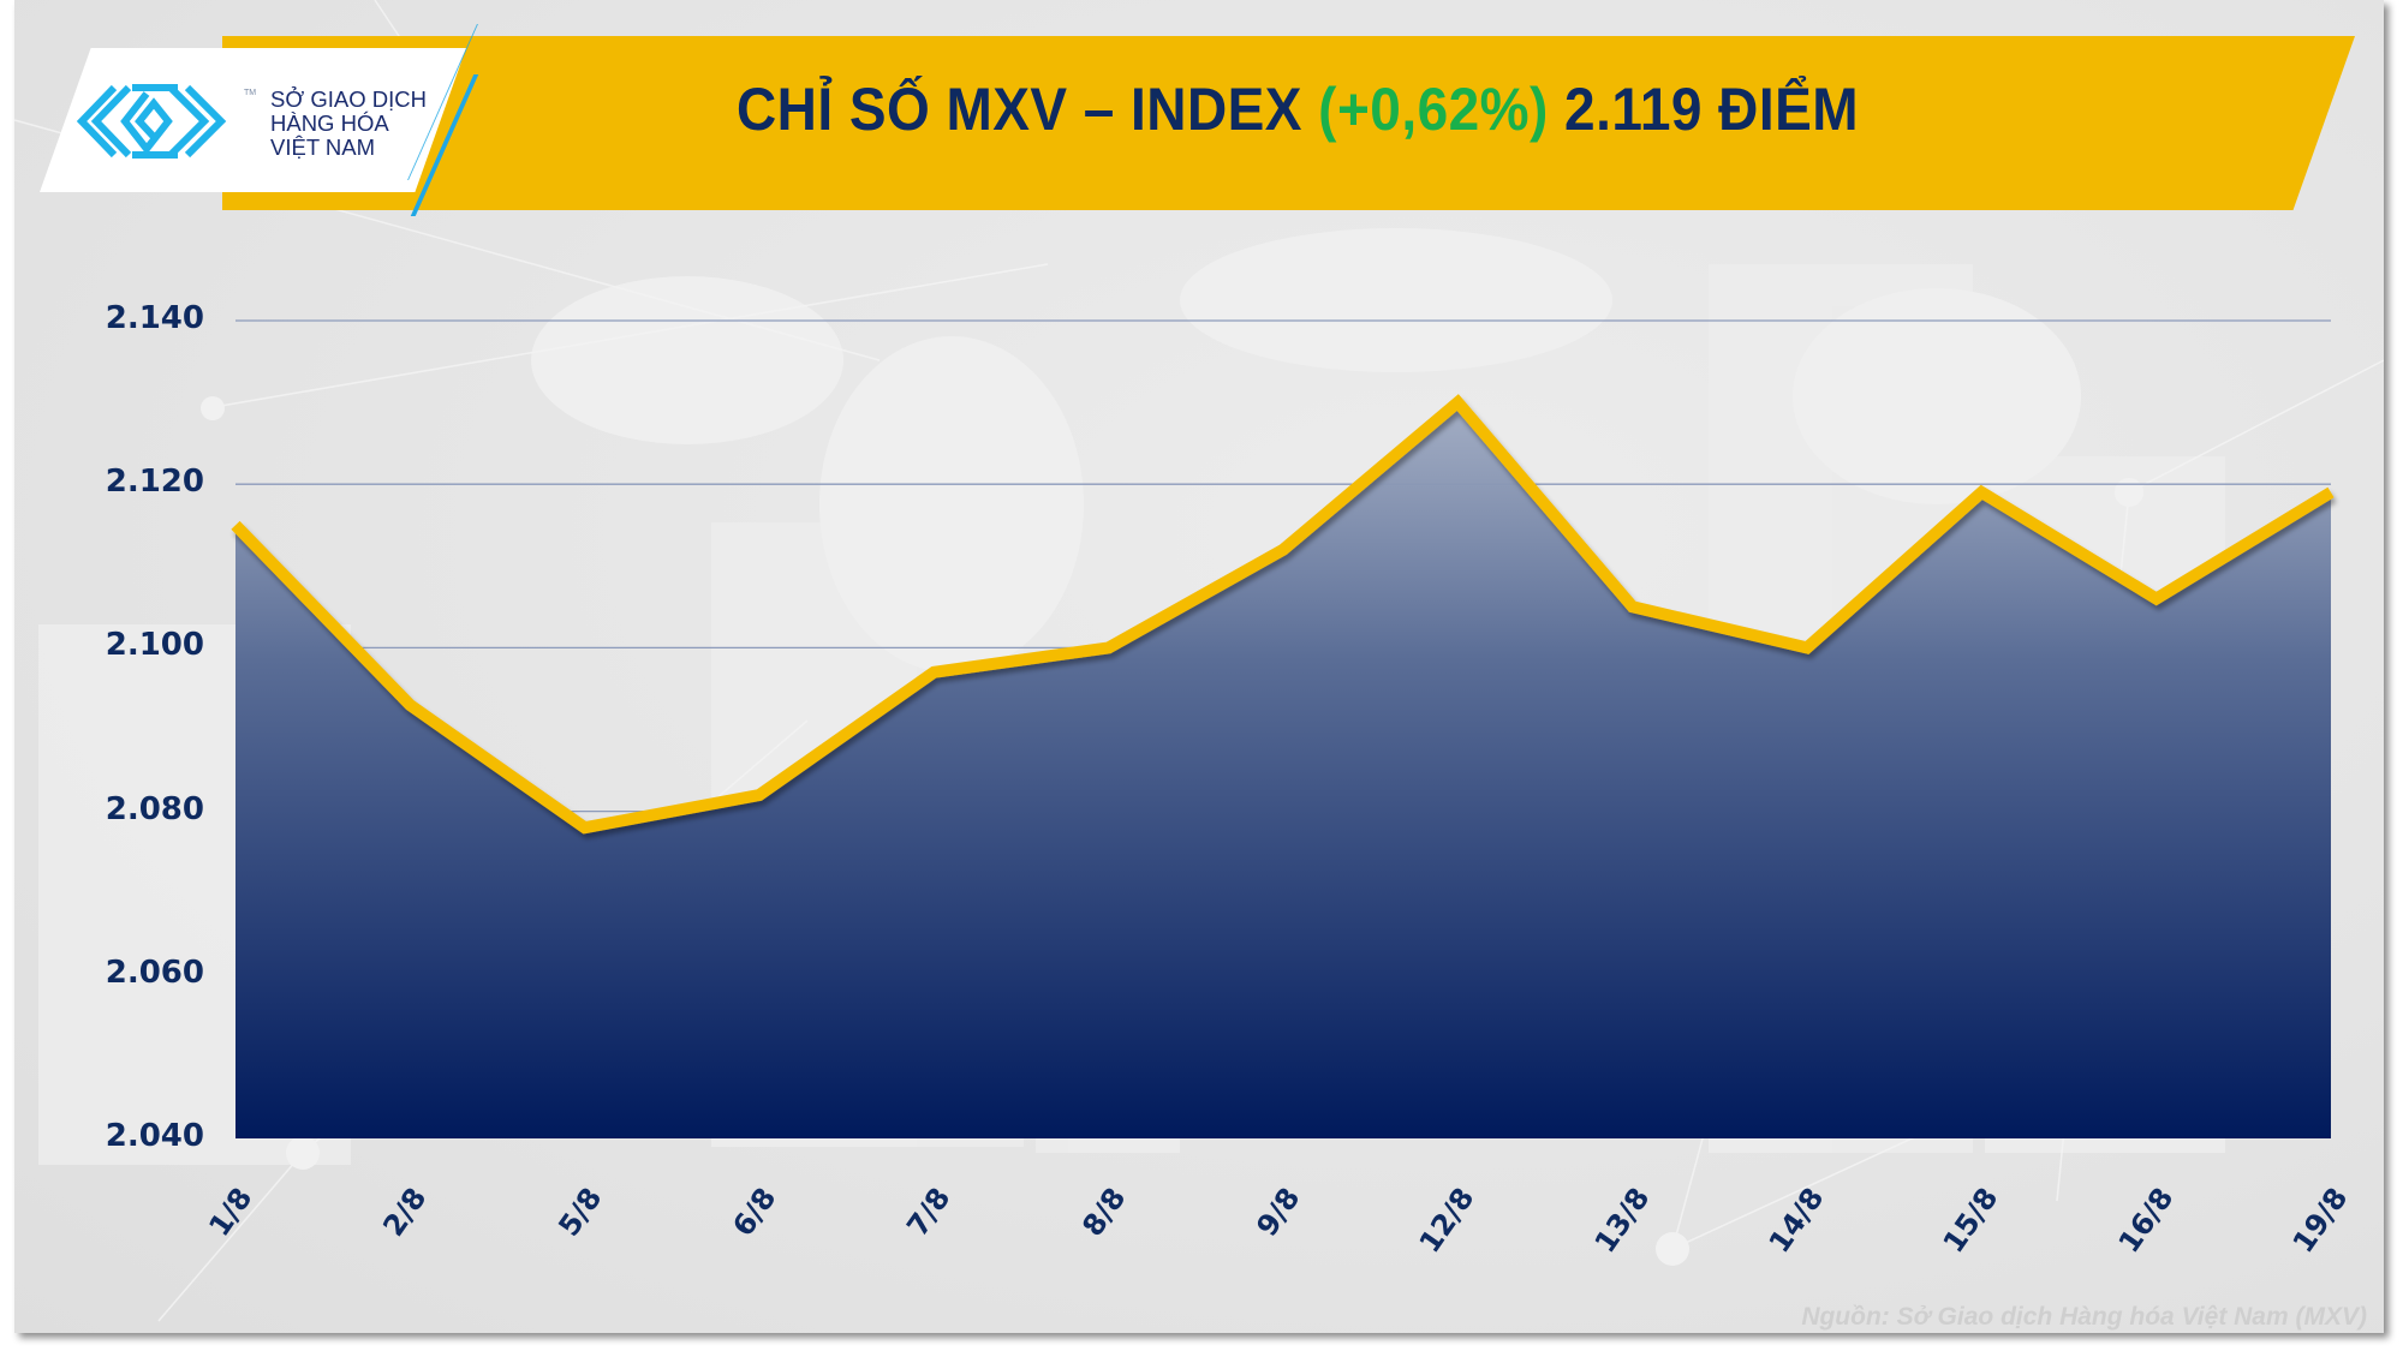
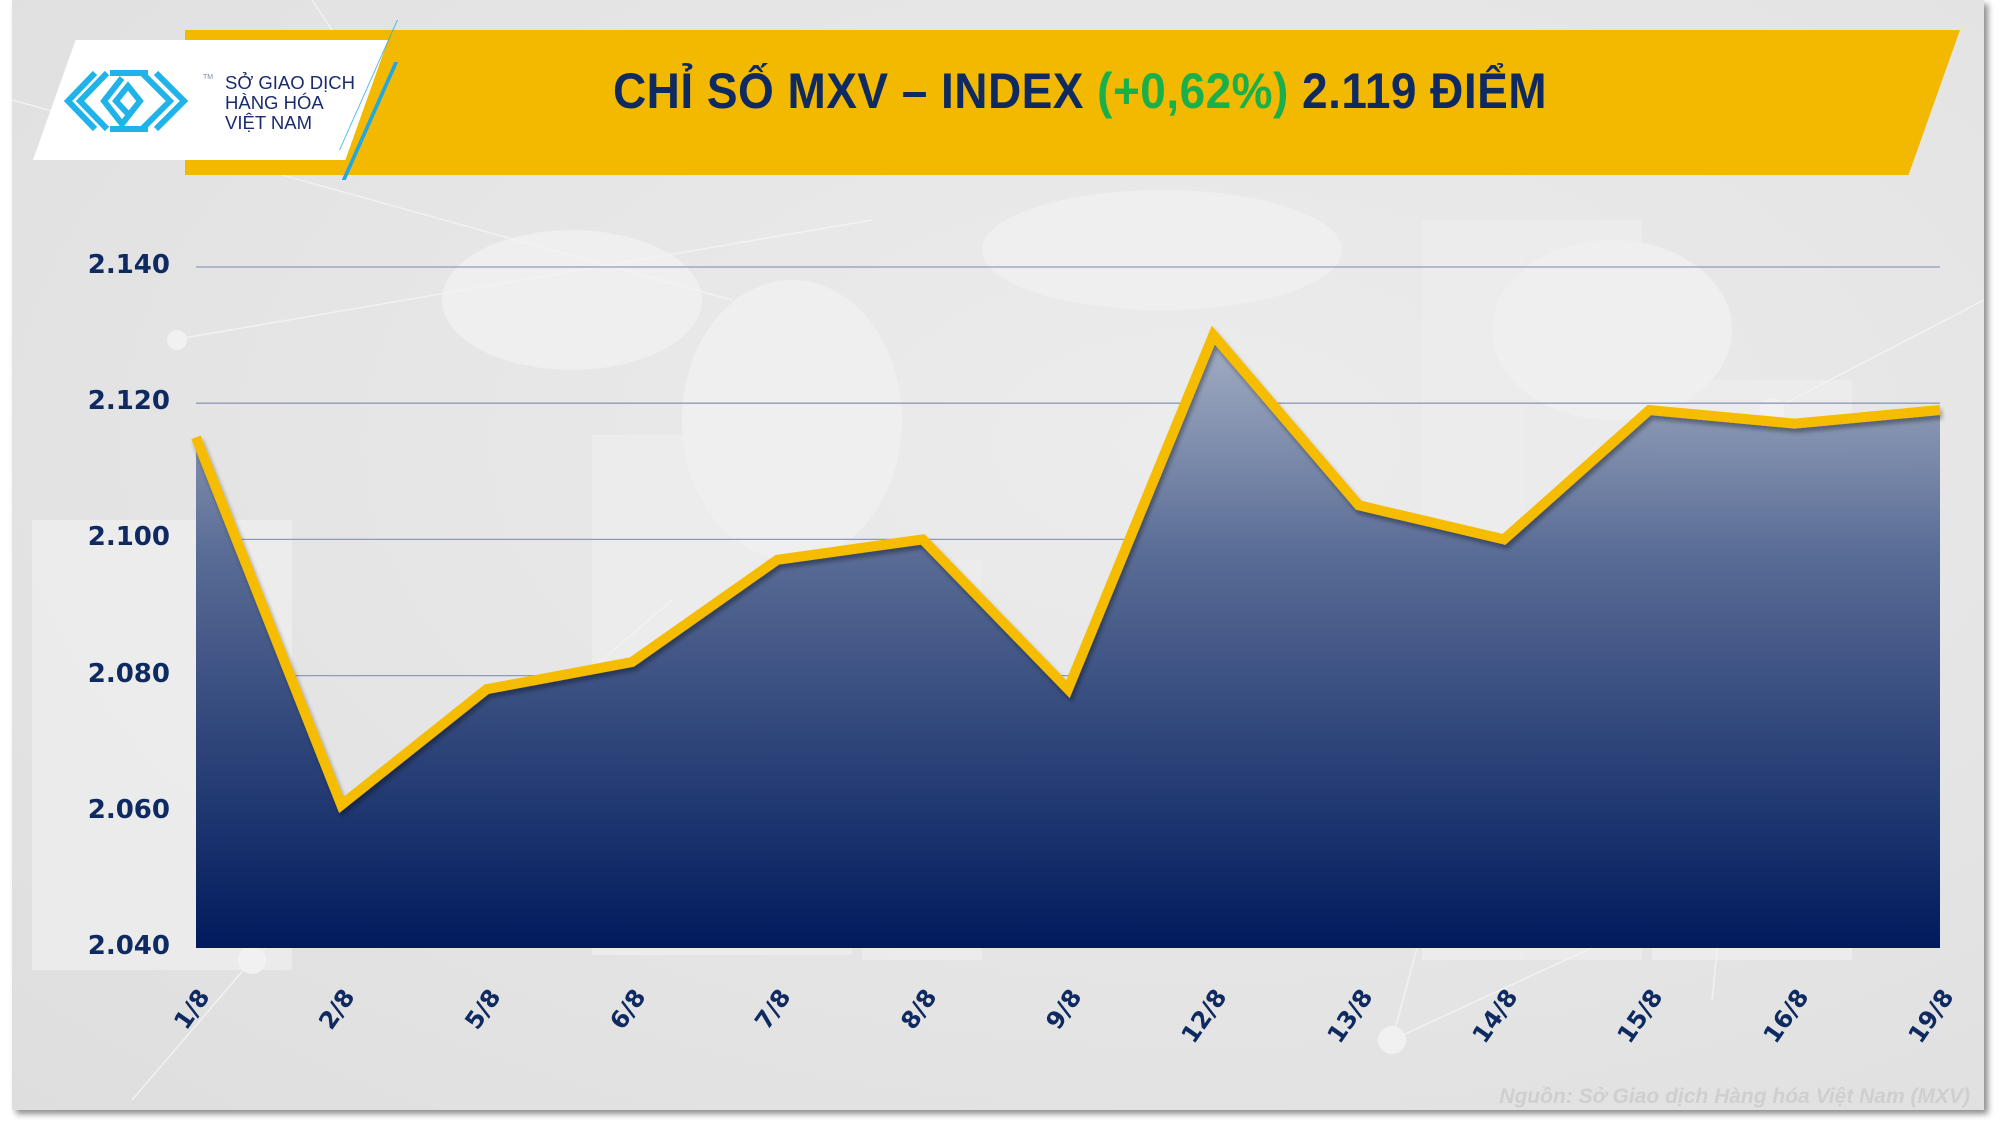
2/8: 2093 -> 2061
9/8: 2112 -> 2078
16/8: 2106 -> 2117
